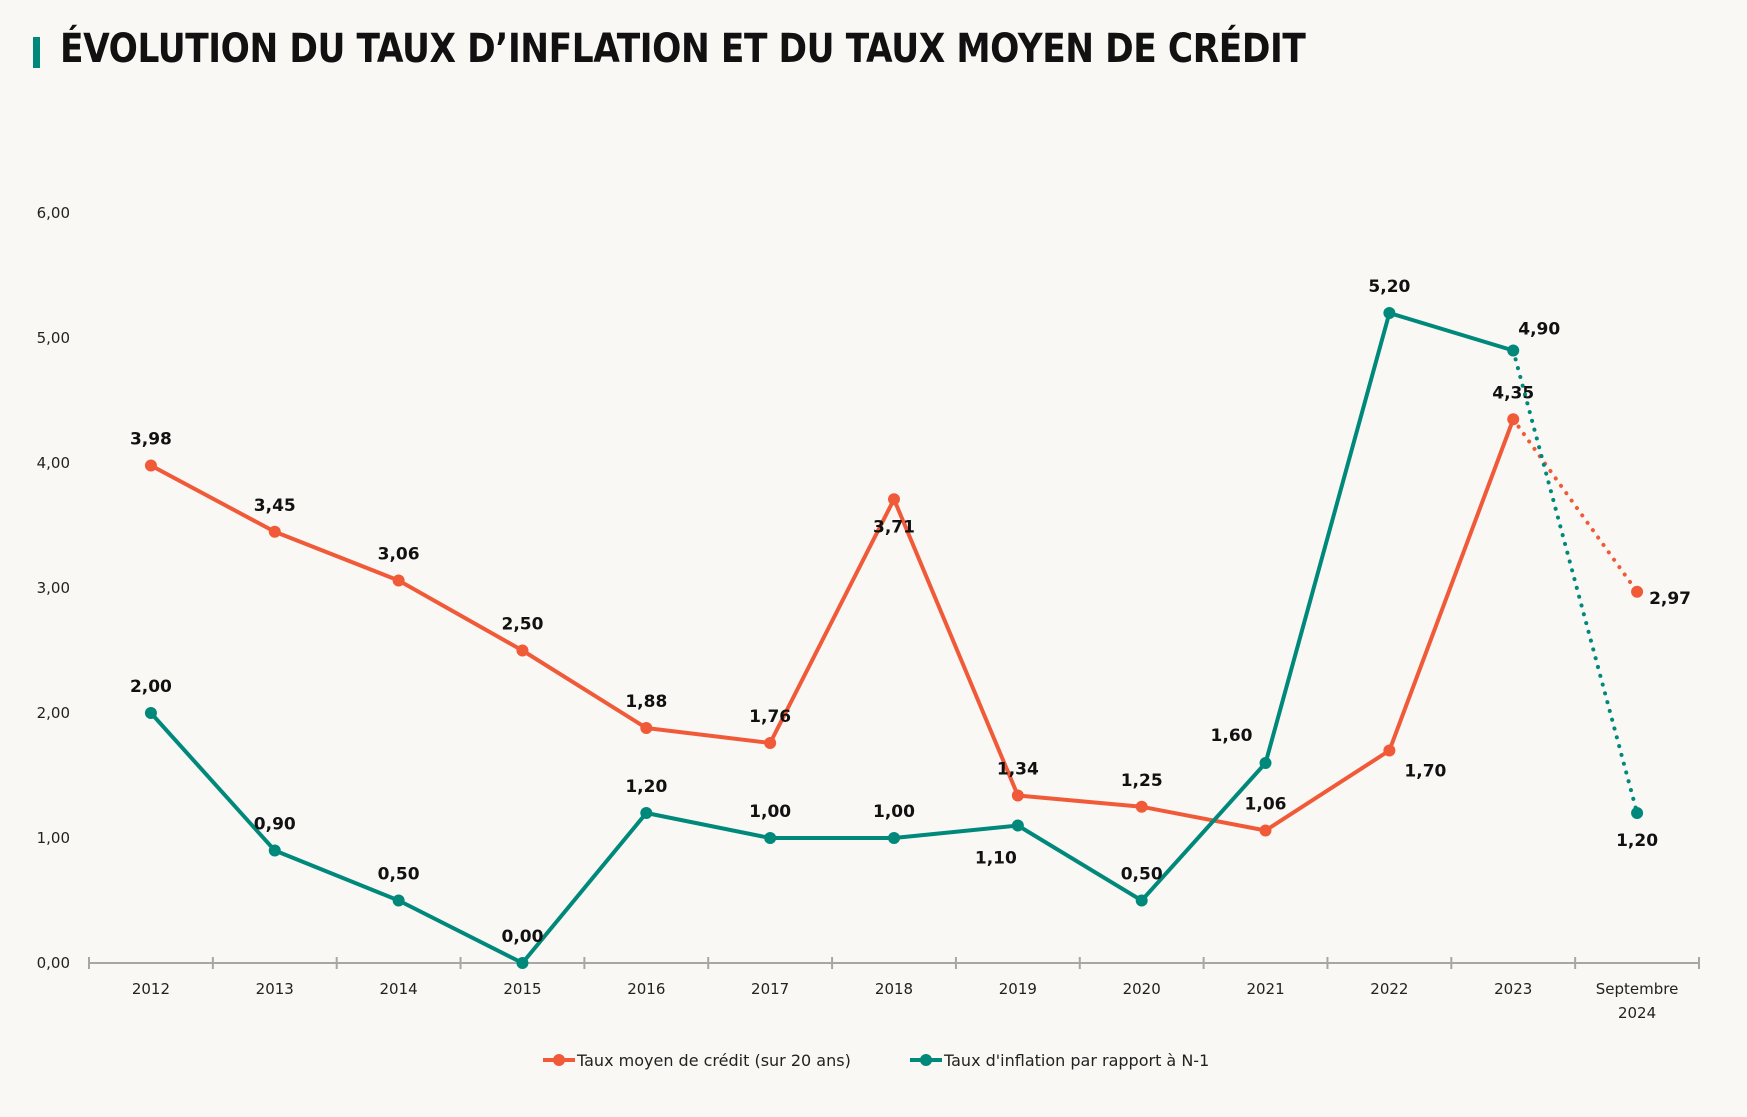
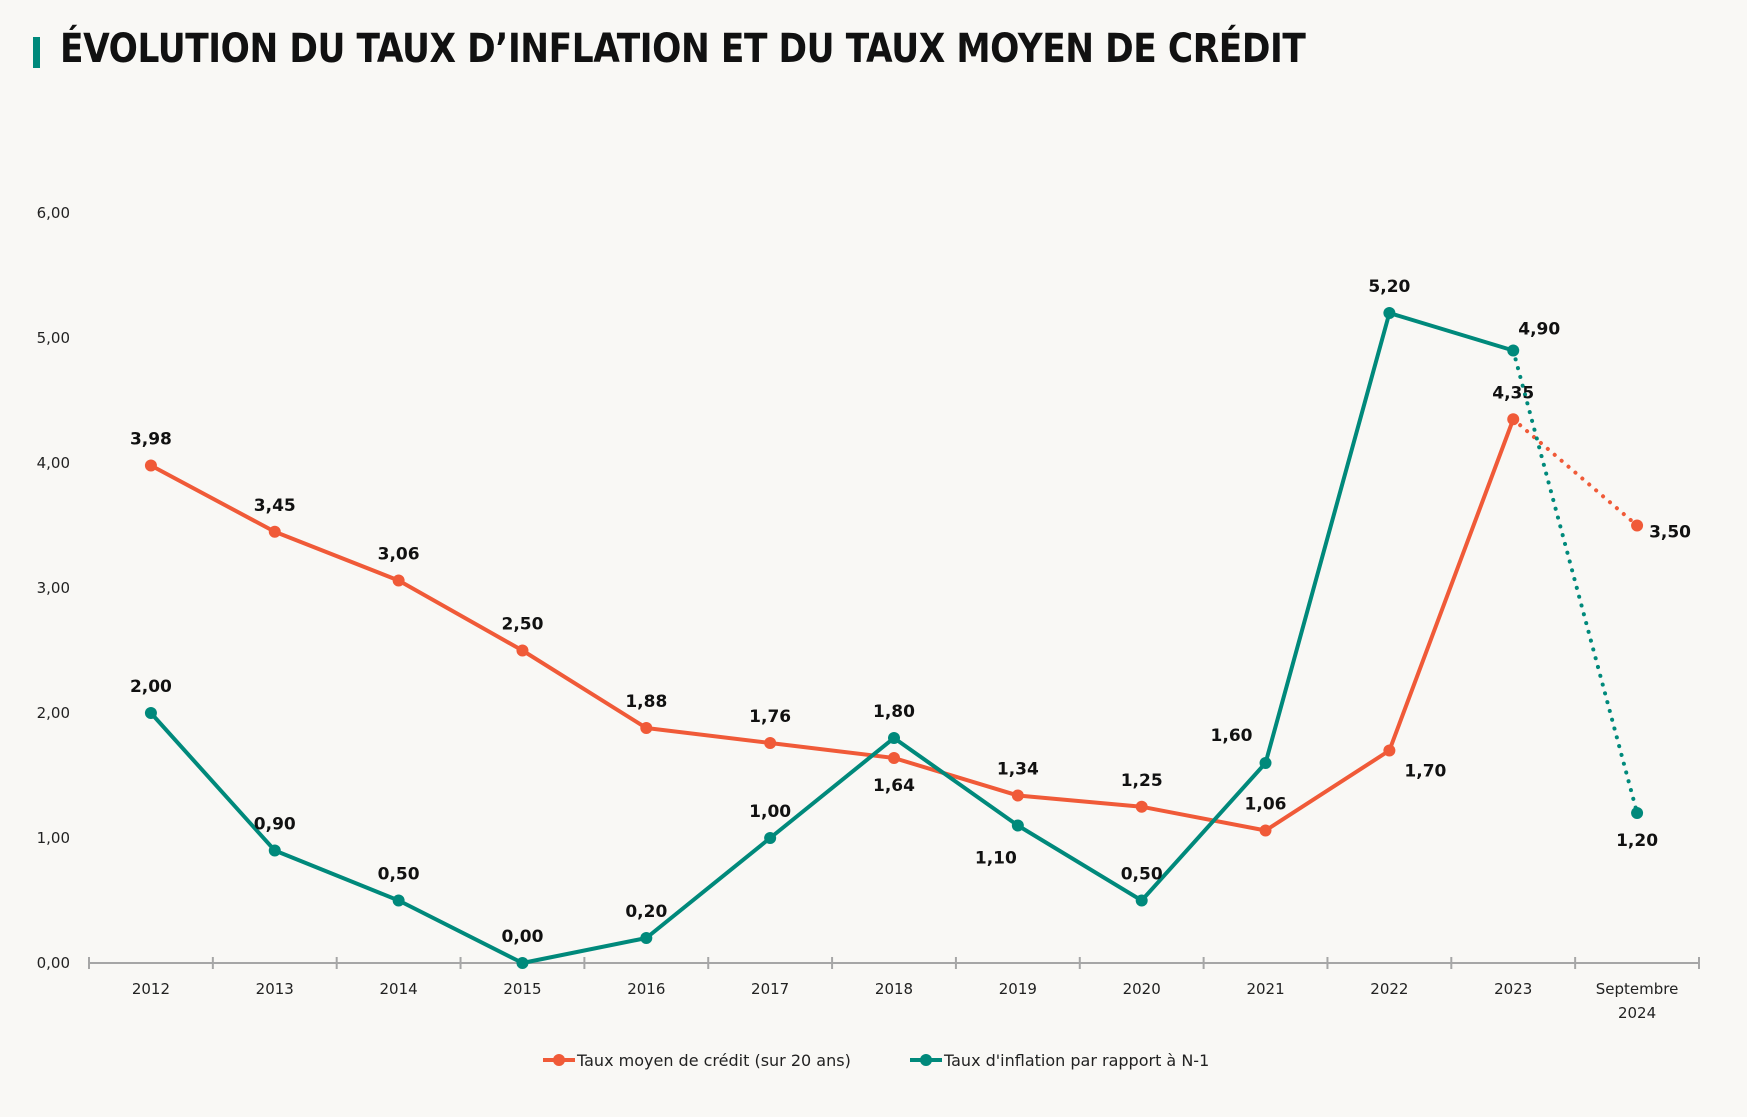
Taux d'inflation par rapport à N-1/2016: 1,20 -> 0,20
Taux moyen de crédit (sur 20 ans)/2018: 3,71 -> 1,64
Taux d'inflation par rapport à N-1/2018: 1,00 -> 1,80
Taux moyen de crédit (sur 20 ans)/Septembre 2024: 2,97 -> 3,50
